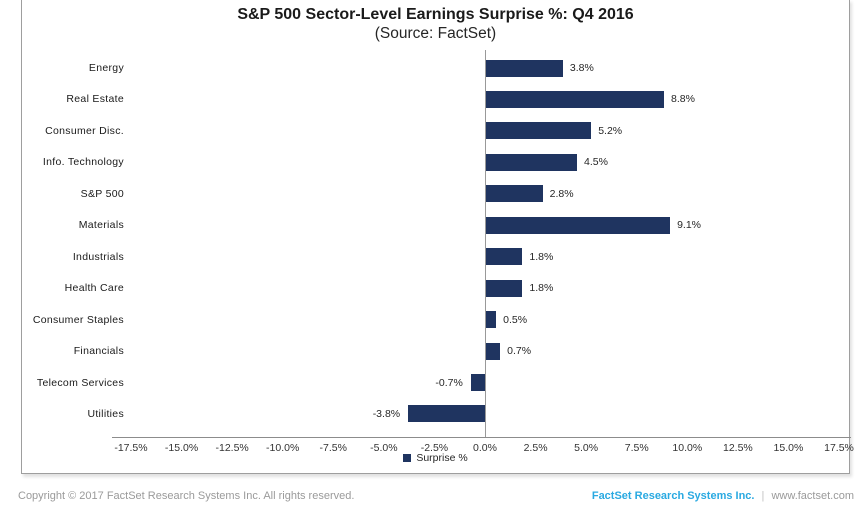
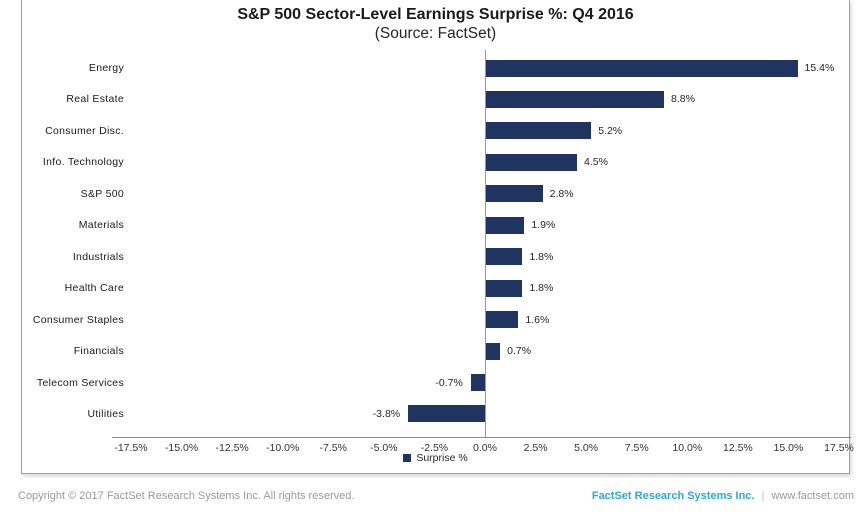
Energy: 3.8% -> 15.4%
Materials: 9.1% -> 1.9%
Consumer Staples: 0.5% -> 1.6%
